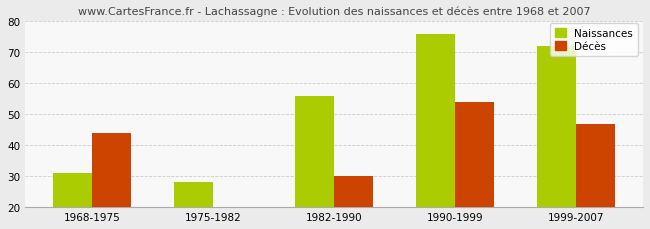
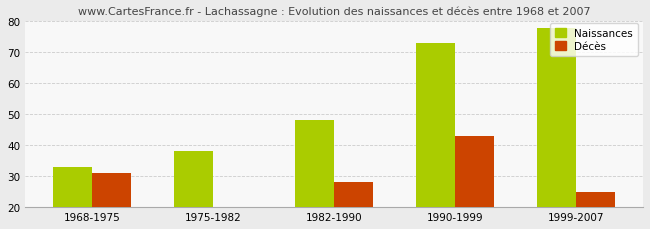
Naissances/1968-1975: 31 -> 33
Décès/1968-1975: 44 -> 31
Naissances/1975-1982: 28 -> 38
Naissances/1982-1990: 56 -> 48
Décès/1982-1990: 30 -> 28
Naissances/1990-1999: 76 -> 73
Décès/1990-1999: 54 -> 43
Naissances/1999-2007: 72 -> 78
Décès/1999-2007: 47 -> 25
